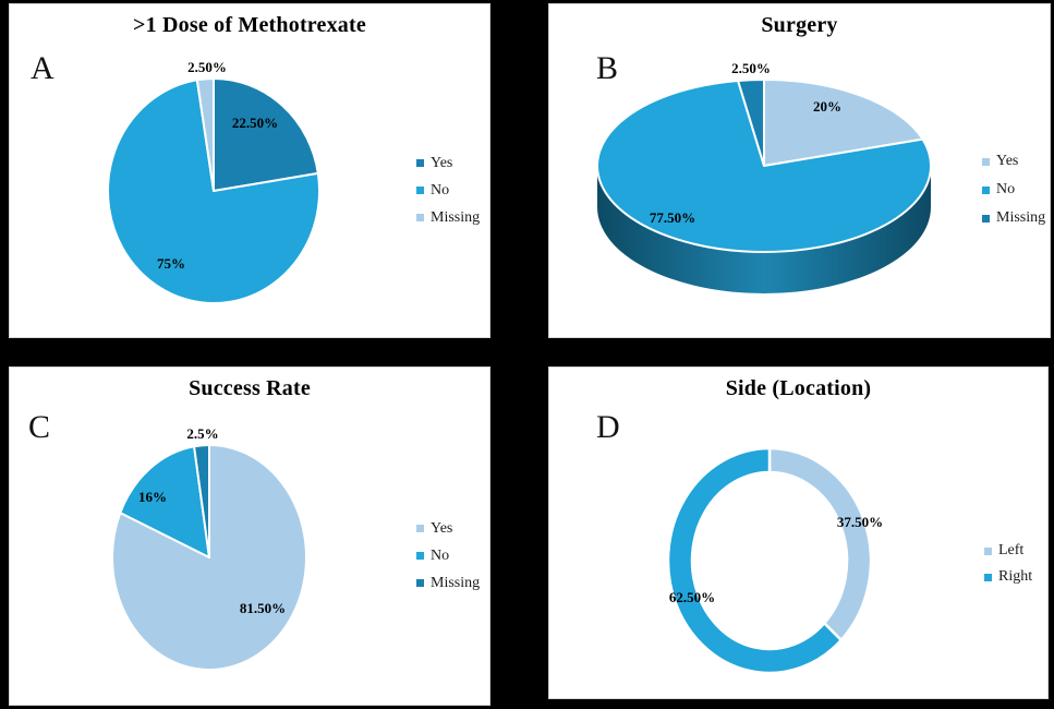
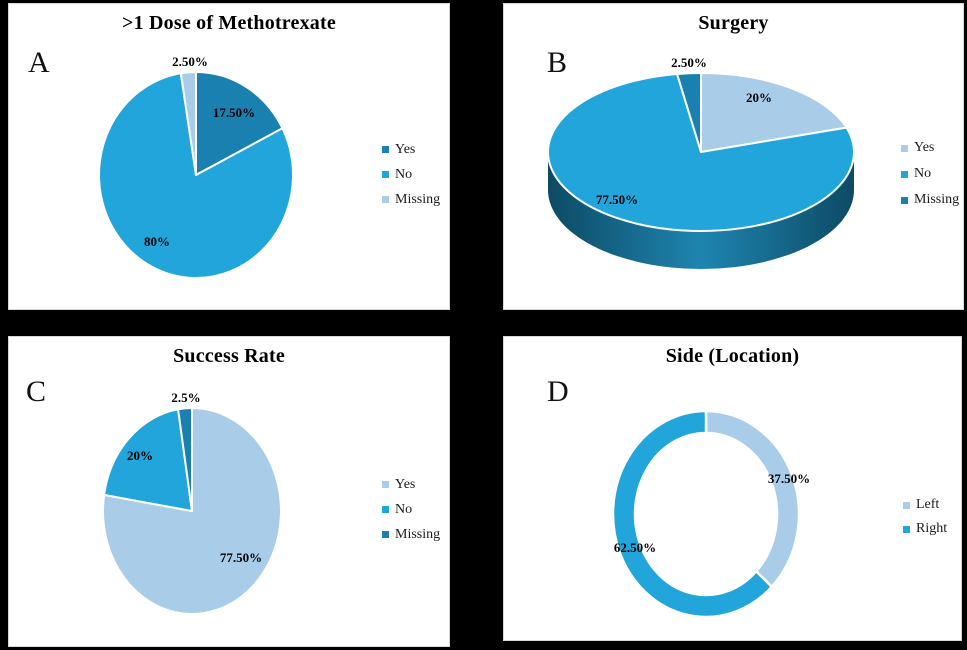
>1 Dose of Methotrexate/Yes: 22.50% -> 17.50%
>1 Dose of Methotrexate/No: 75% -> 80%
Success Rate/Yes: 81.50% -> 77.50%
Success Rate/No: 16% -> 20%
